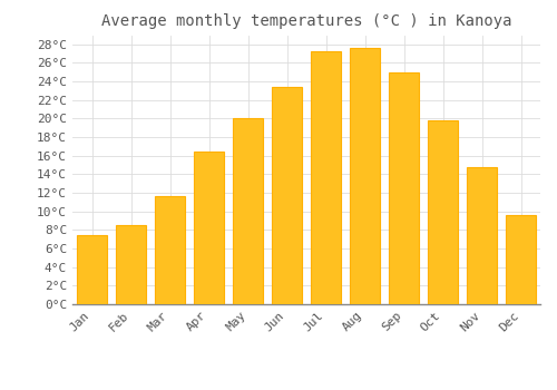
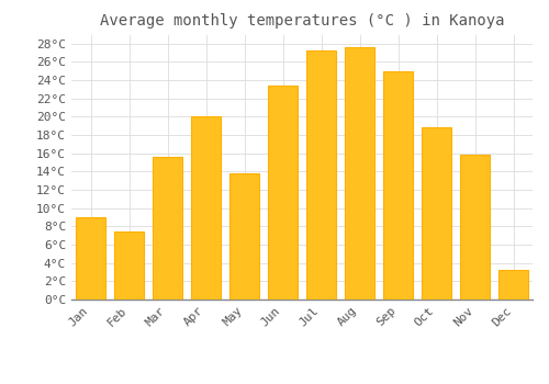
Jan: 7.4°C -> 9.0°C
Feb: 8.5°C -> 7.4°C
Mar: 11.6°C -> 15.6°C
Apr: 16.4°C -> 20.0°C
May: 20.0°C -> 13.8°C
Oct: 19.8°C -> 18.8°C
Nov: 14.8°C -> 15.8°C
Dec: 9.6°C -> 3.2°C
